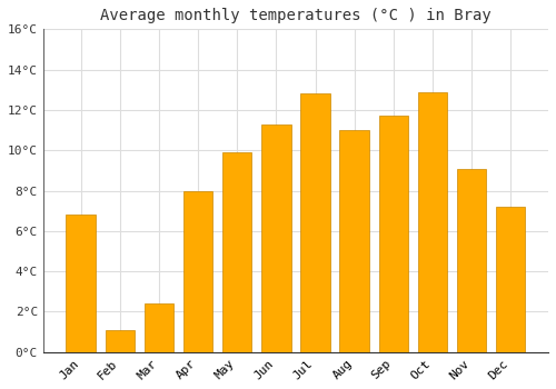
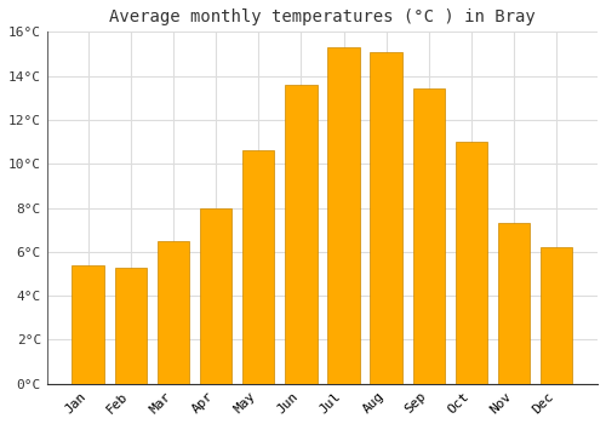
Jan: 6.8°C -> 5.4°C
Feb: 1.1°C -> 5.3°C
Mar: 2.4°C -> 6.5°C
May: 9.9°C -> 10.6°C
Jun: 11.3°C -> 13.6°C
Jul: 12.8°C -> 15.3°C
Aug: 11.0°C -> 15.1°C
Sep: 11.7°C -> 13.4°C
Oct: 12.9°C -> 11.0°C
Nov: 9.1°C -> 7.3°C
Dec: 7.2°C -> 6.2°C
